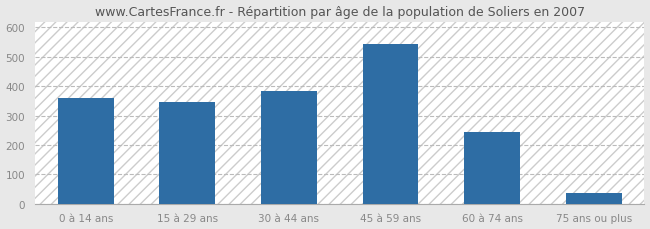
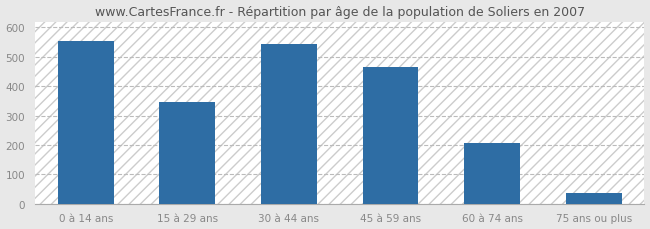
0 à 14 ans: 360 -> 555
30 à 44 ans: 385 -> 542
45 à 59 ans: 545 -> 466
60 à 74 ans: 245 -> 205
